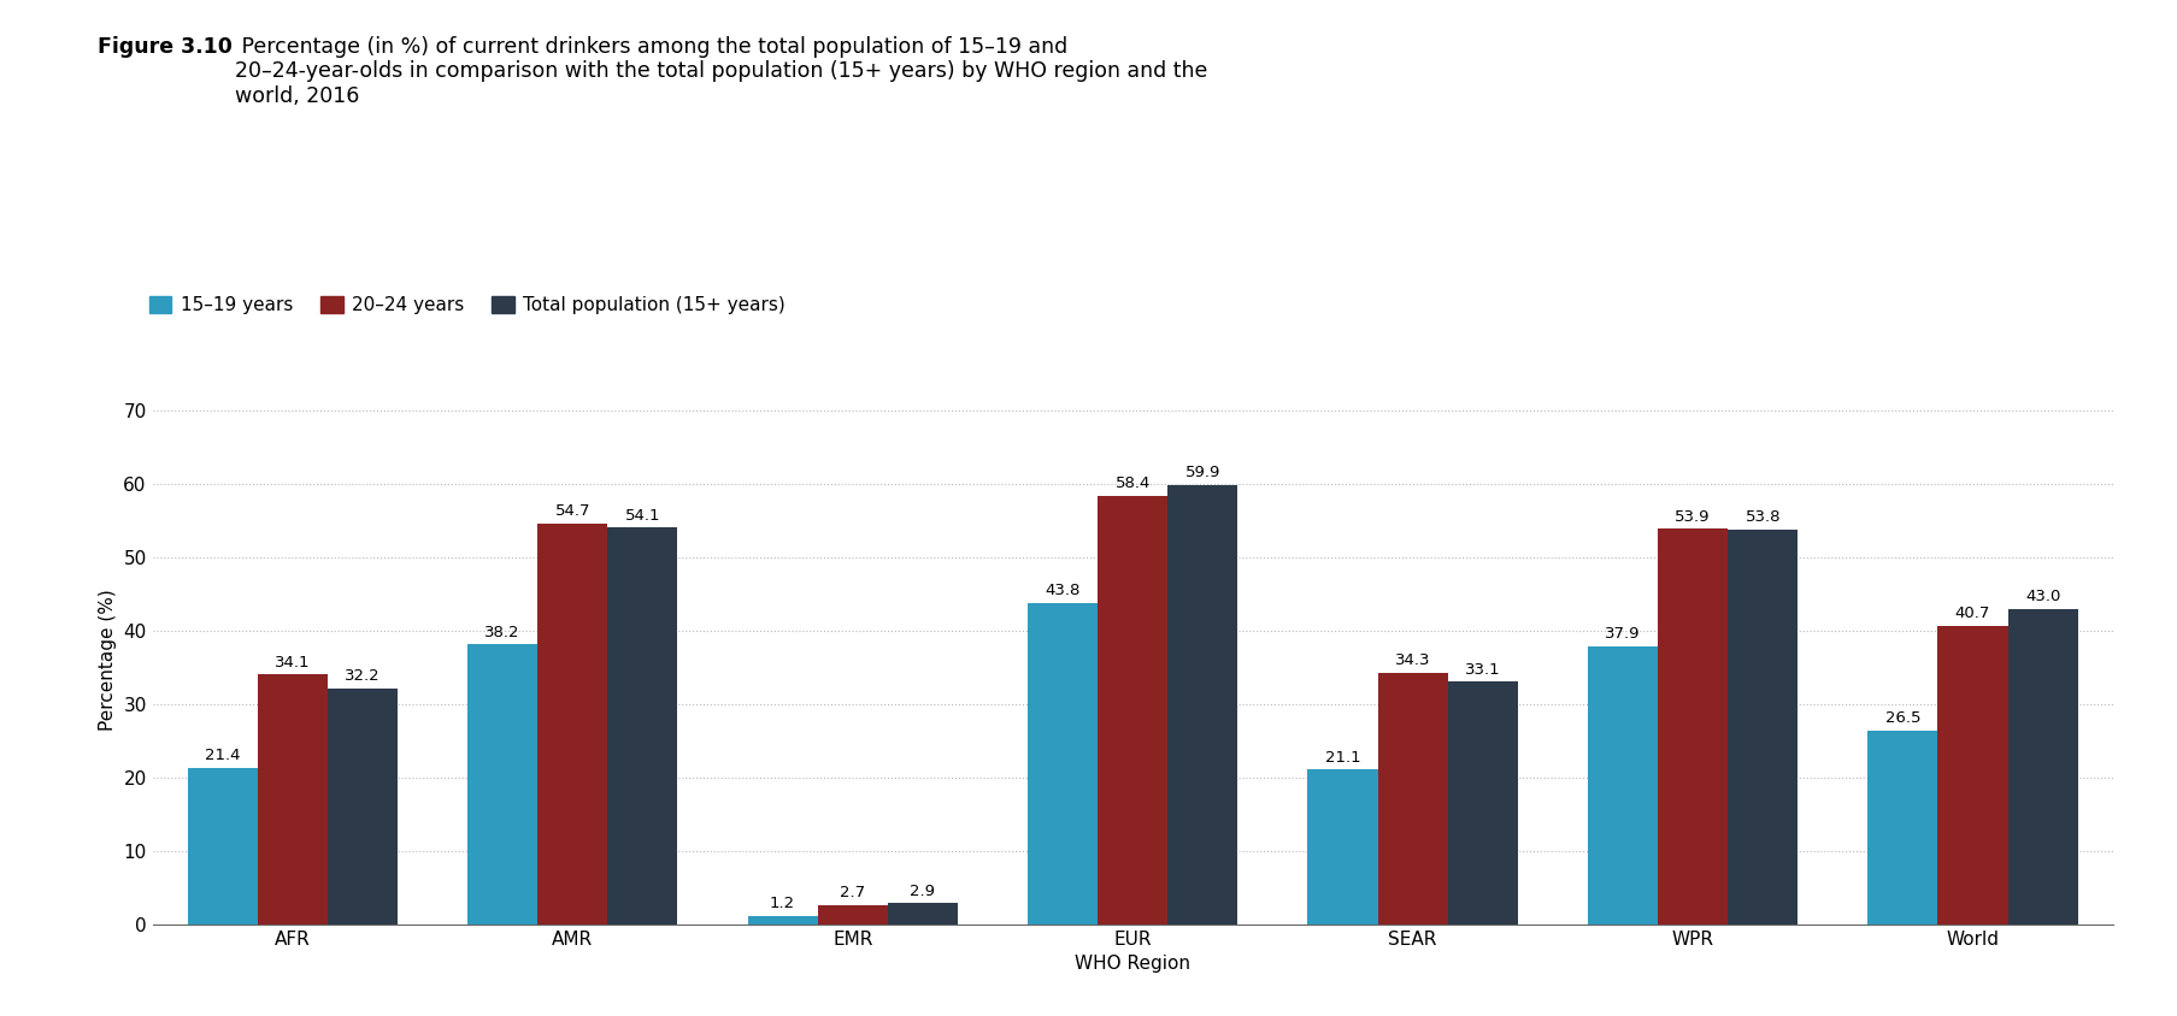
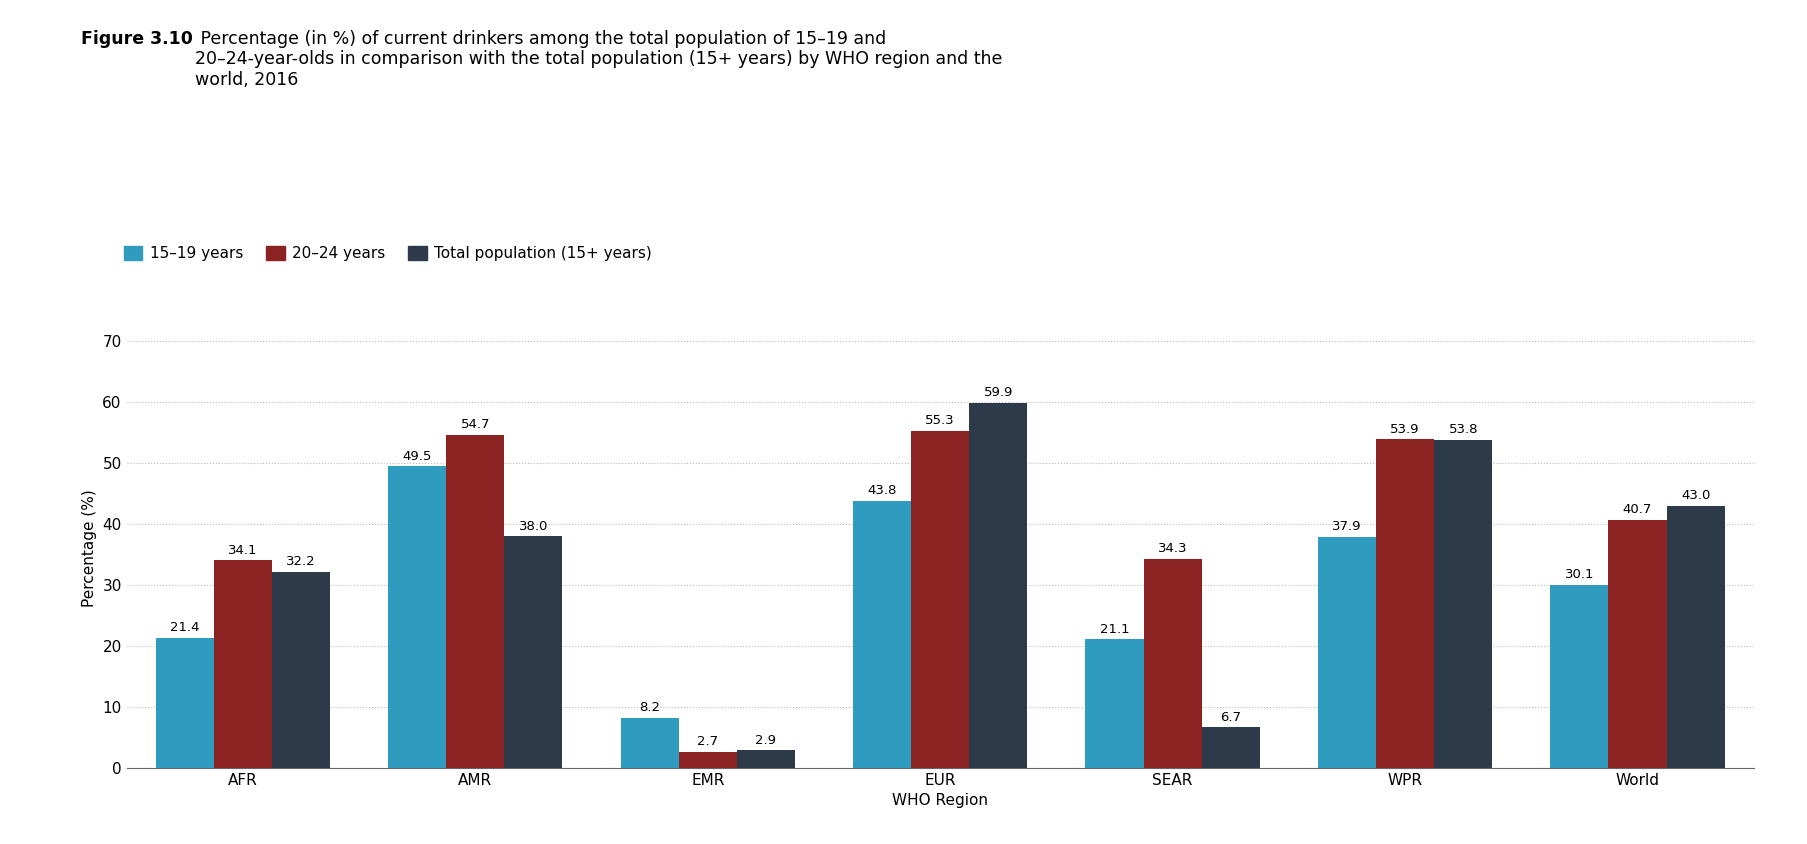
15–19 years/AMR: 38.2 -> 49.5
Total population (15+ years)/AMR: 54.1 -> 38.0
15–19 years/EMR: 1.2 -> 8.2
20–24 years/EUR: 58.4 -> 55.3
Total population (15+ years)/SEAR: 33.1 -> 6.7
15–19 years/World: 26.5 -> 30.1
